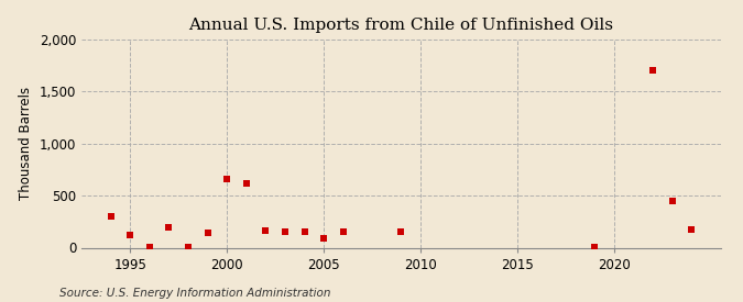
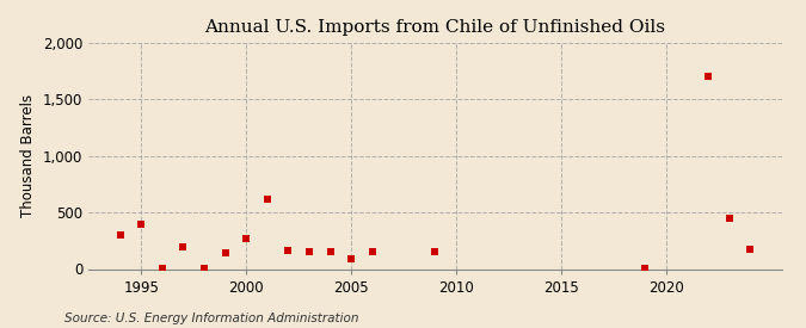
1995: 120 -> 390
2000: 660 -> 260
